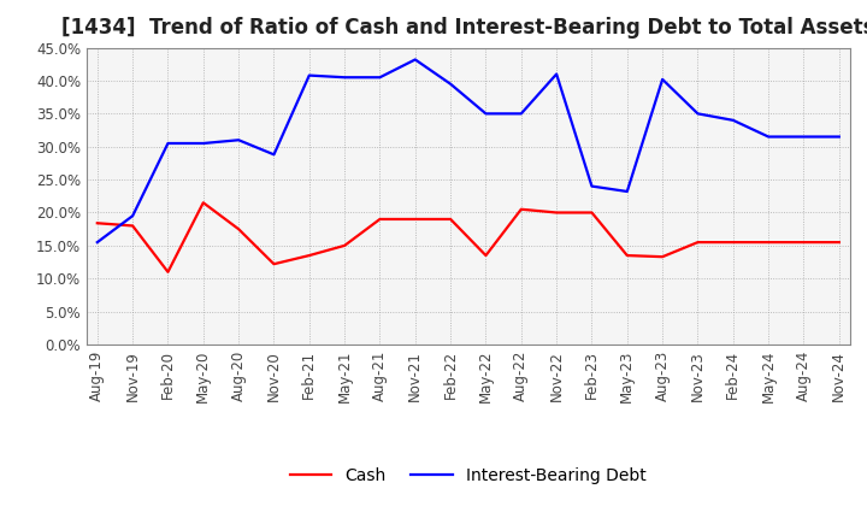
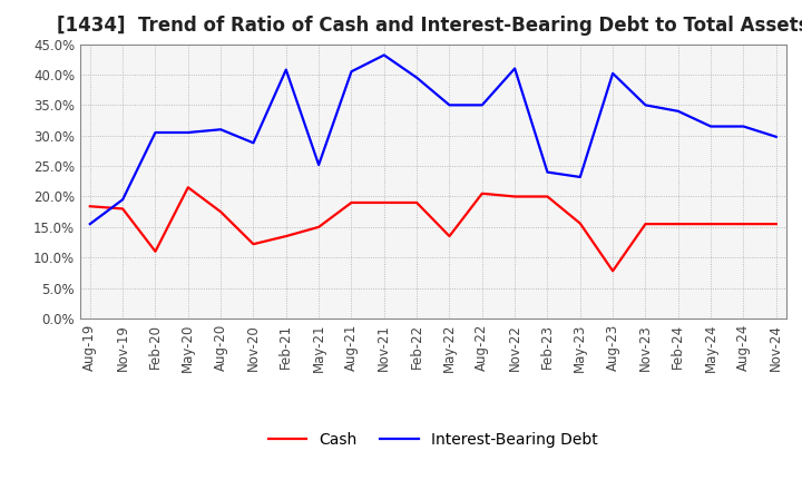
Interest-Bearing Debt/May-21: 40.5% -> 25.2%
Cash/May-23: 13.5% -> 15.6%
Cash/Aug-23: 13.3% -> 7.8%
Interest-Bearing Debt/Nov-24: 31.5% -> 29.8%
